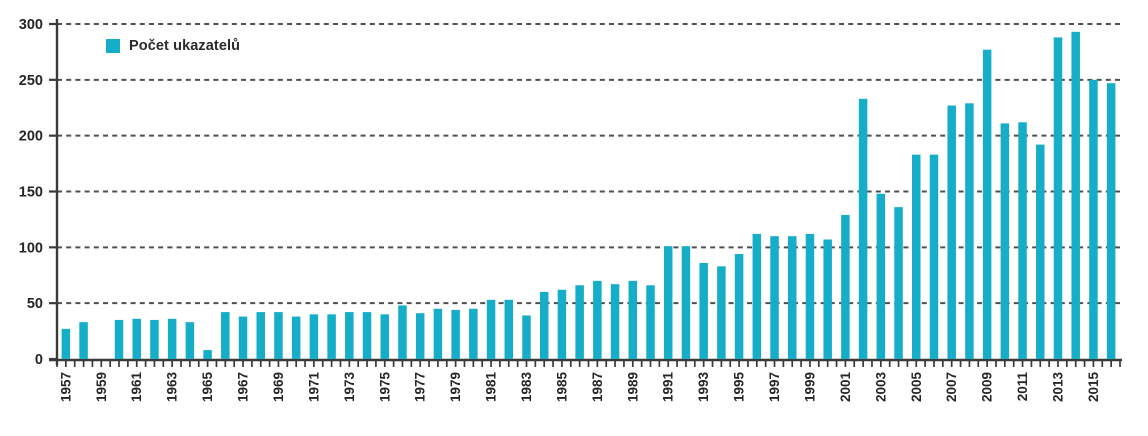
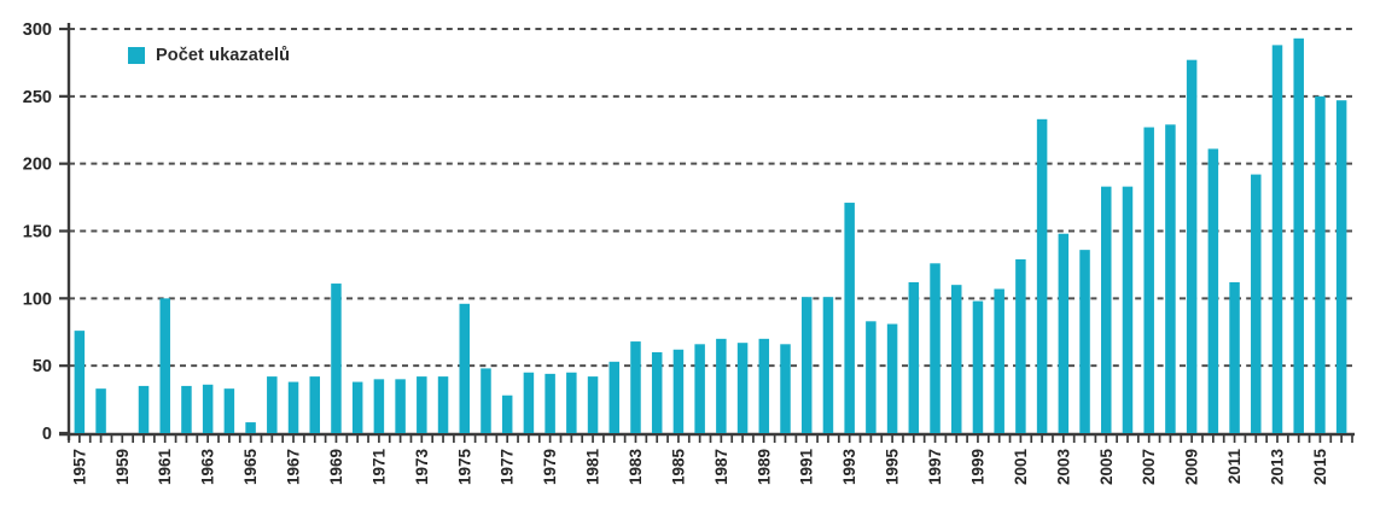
1957: 27 -> 76
1961: 36 -> 100
1969: 42 -> 111
1975: 40 -> 96
1977: 41 -> 28
1981: 53 -> 42
1983: 39 -> 68
1993: 86 -> 171
1995: 94 -> 81
1997: 110 -> 126
1999: 112 -> 98
2011: 212 -> 112
